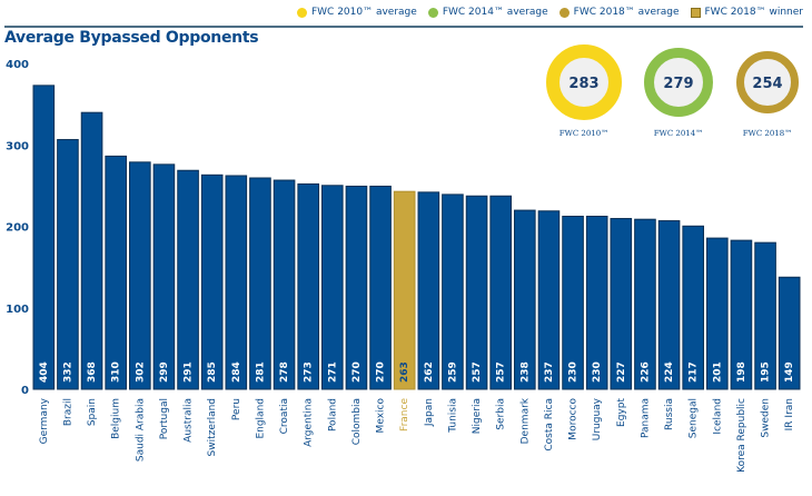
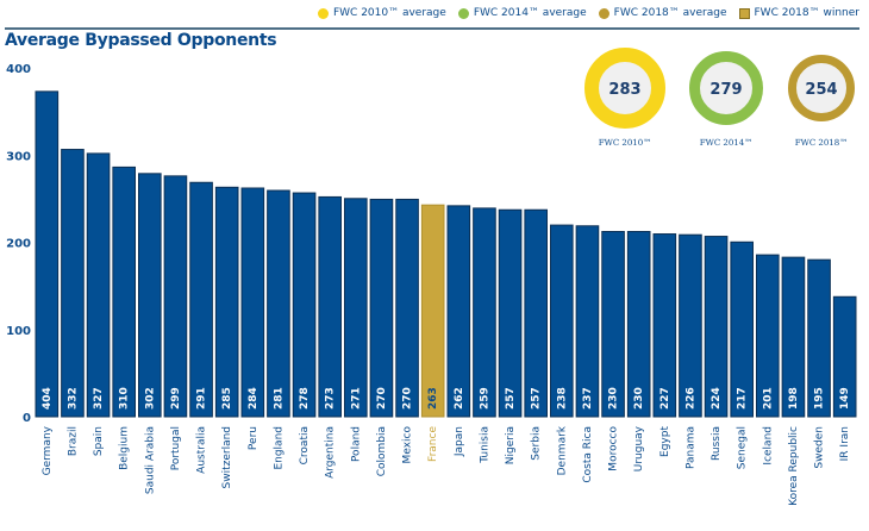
Spain: 368 -> 327
